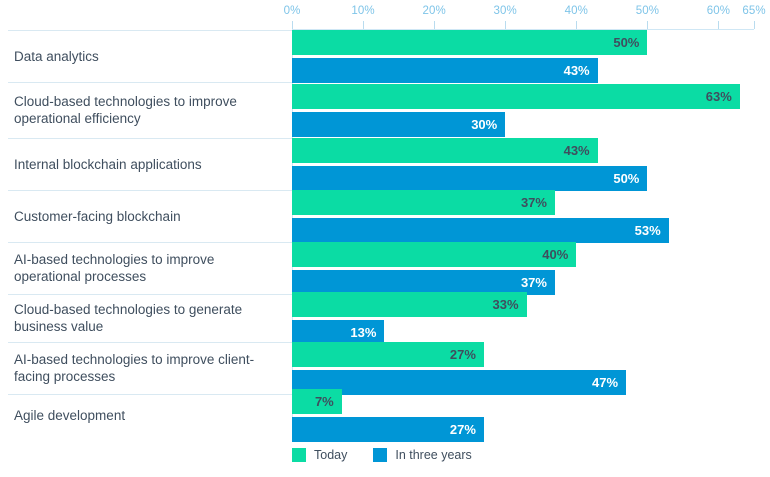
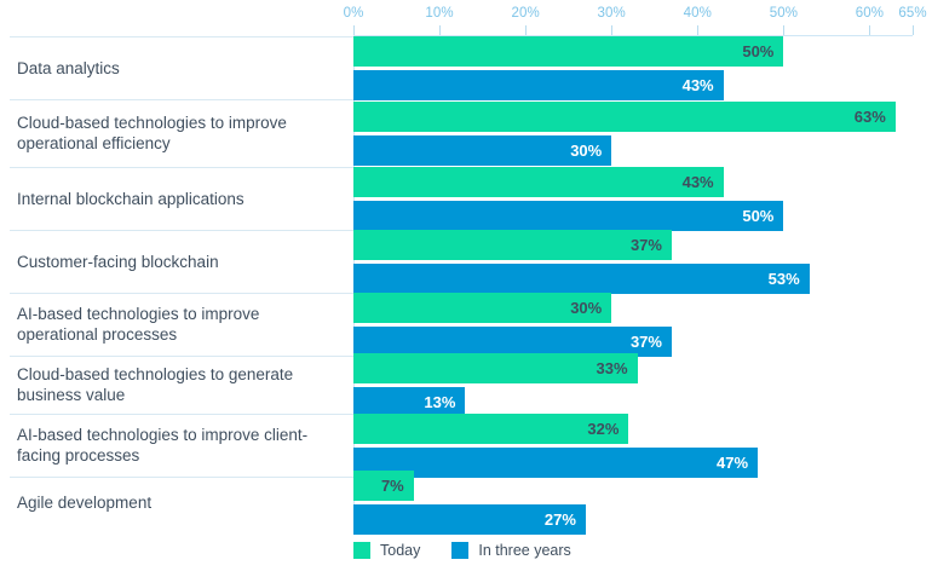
Today/AI-based technologies to improve operational processes: 40% -> 30%
Today/AI-based technologies to improve client-facing processes: 27% -> 32%
